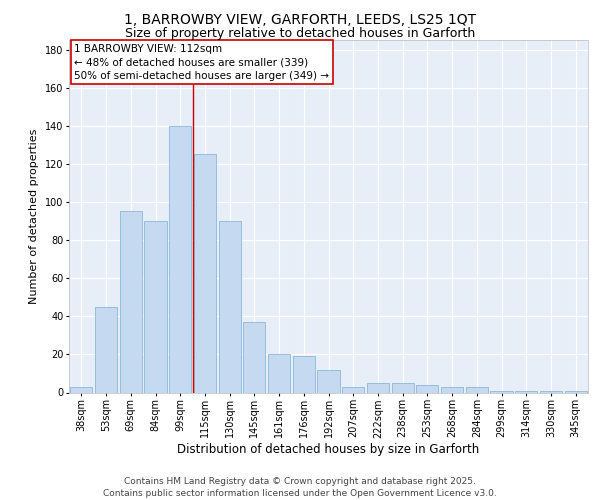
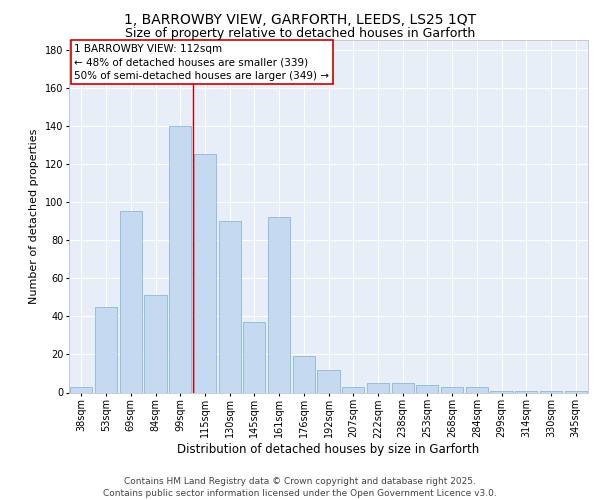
84sqm: 90 -> 51
161sqm: 20 -> 92
